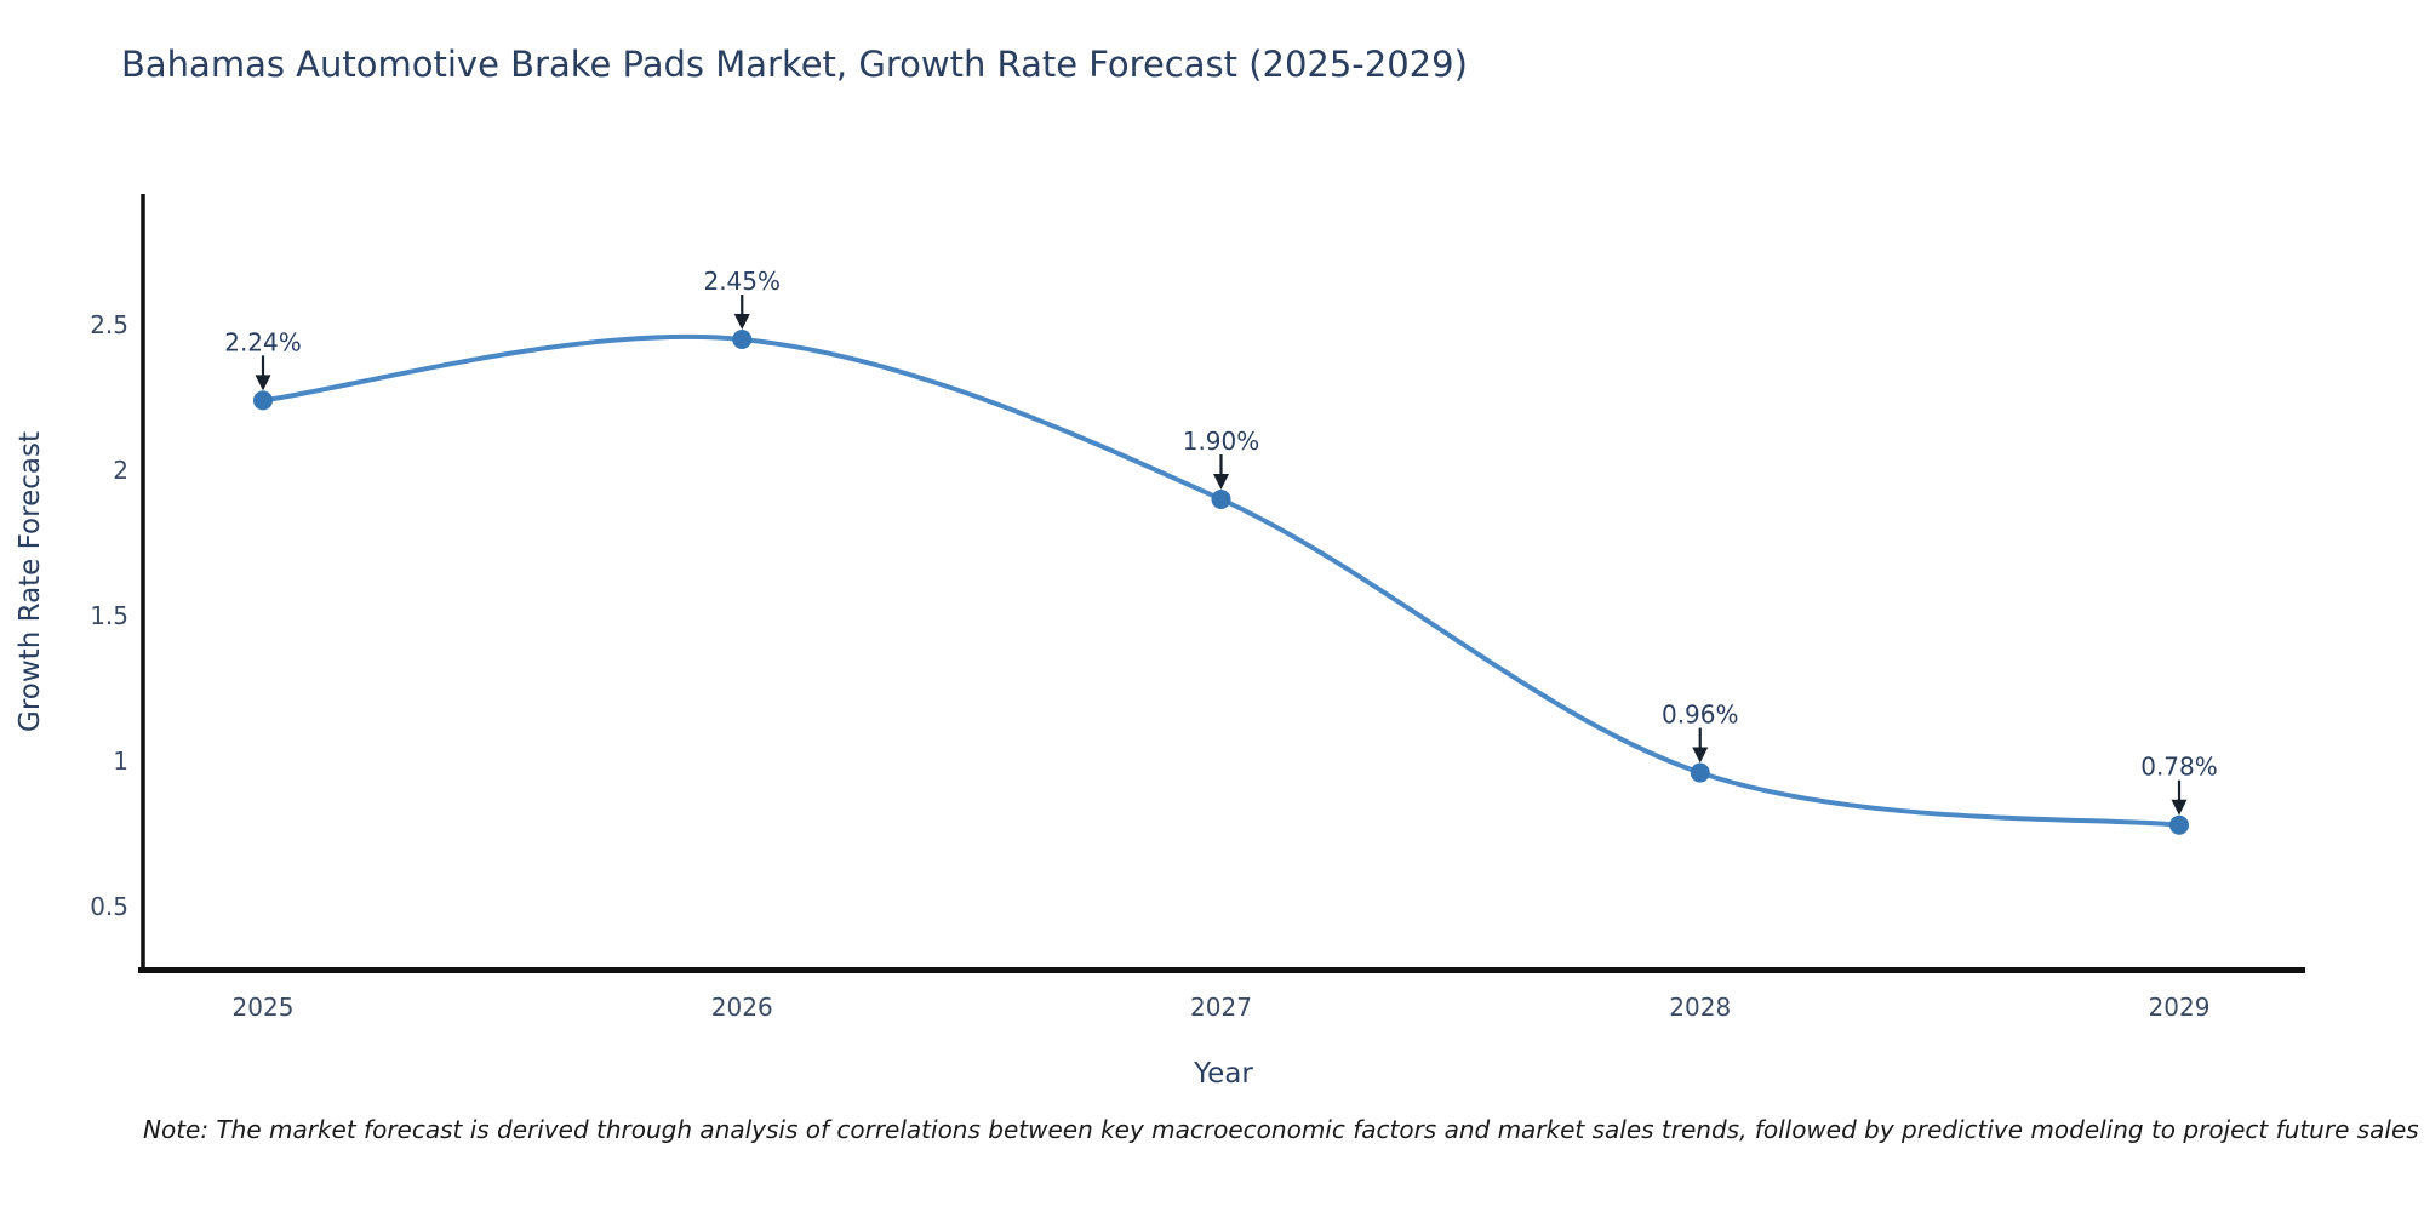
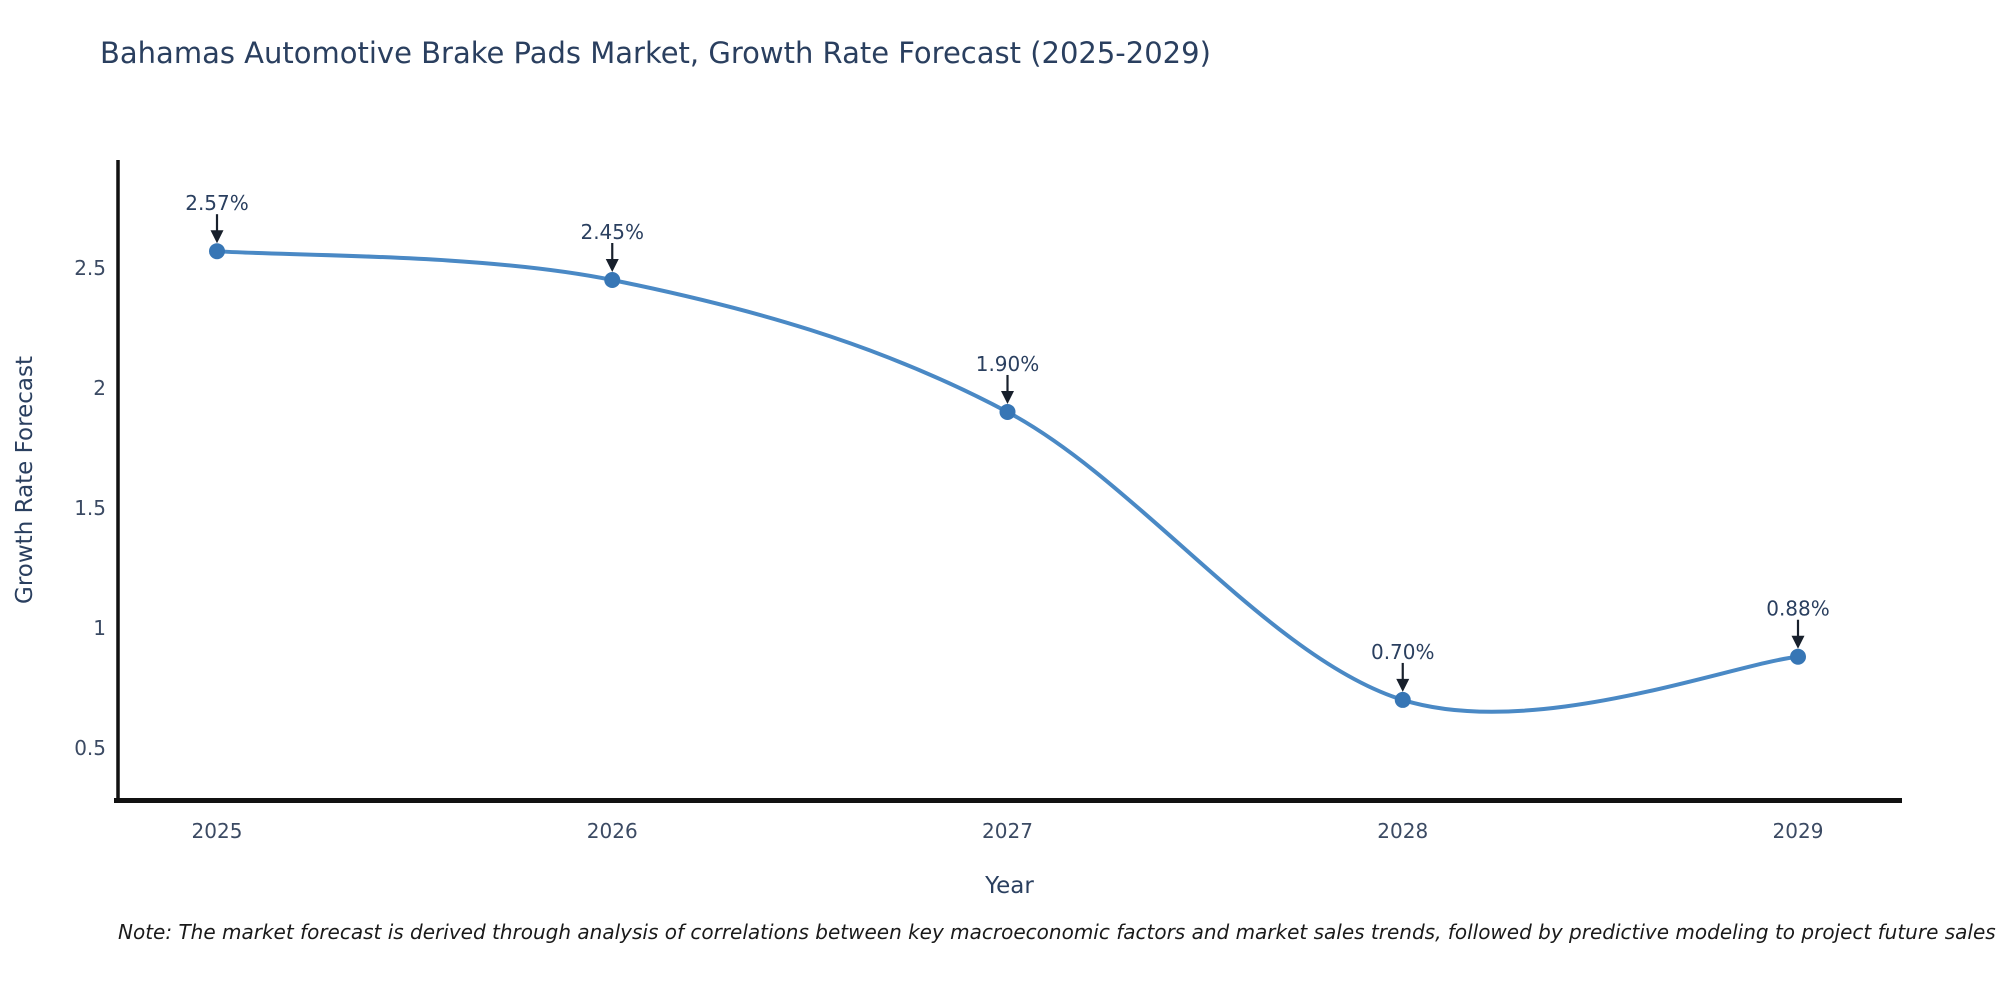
2025: 2.24% -> 2.57%
2028: 0.96% -> 0.70%
2029: 0.78% -> 0.88%
